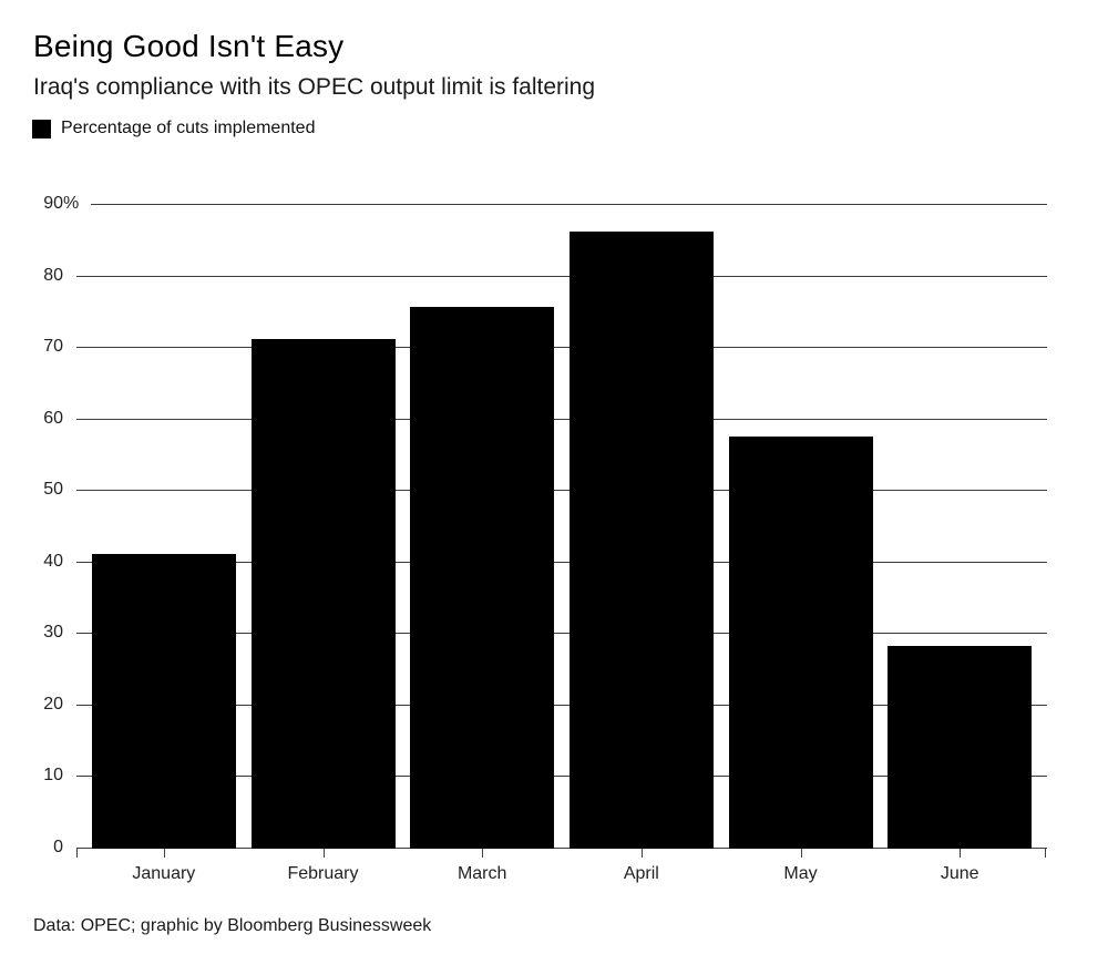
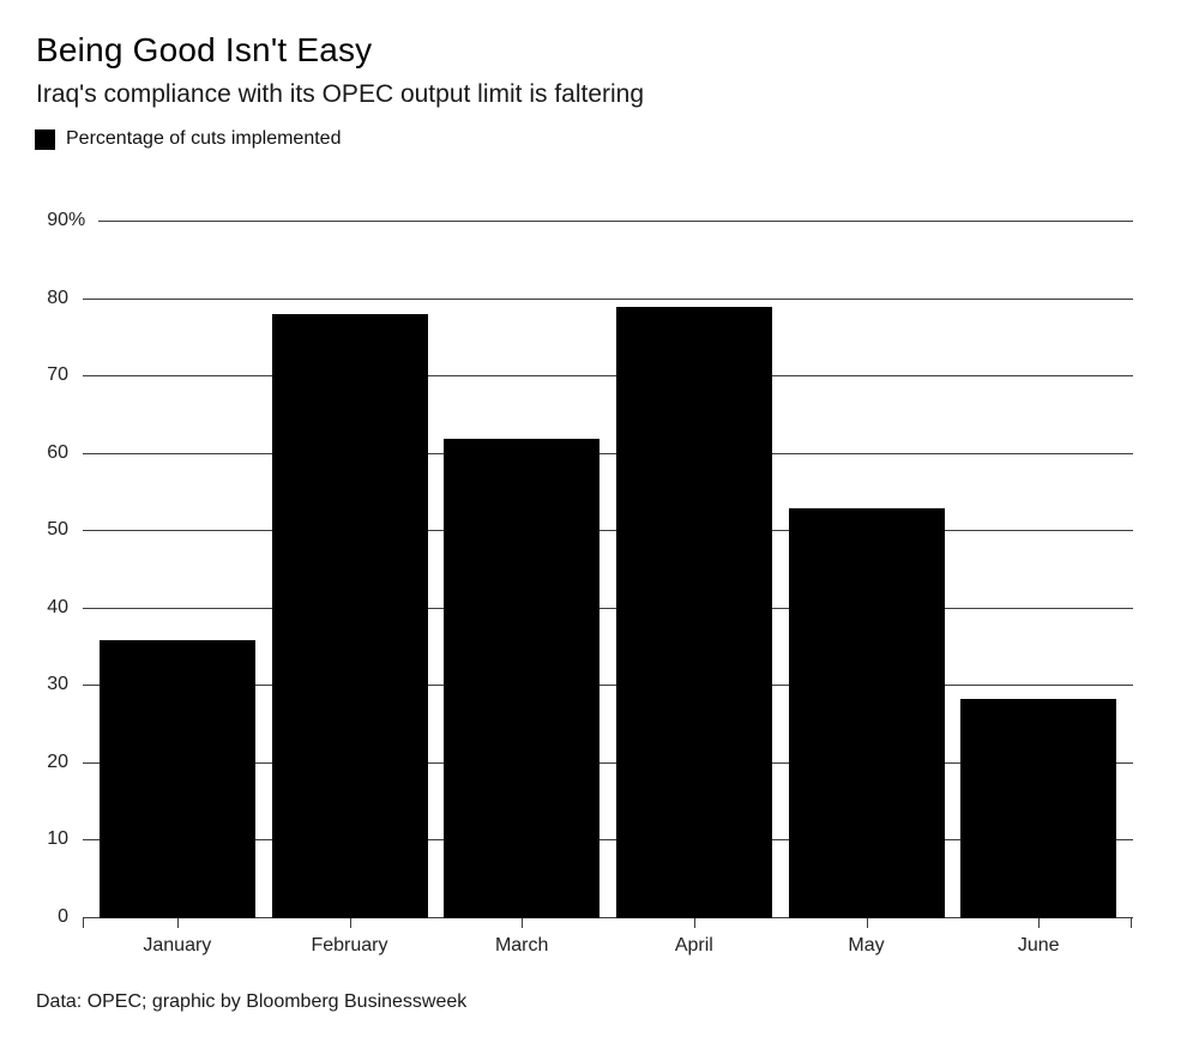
January: 41 -> 36
February: 71 -> 78
March: 76 -> 62
April: 86 -> 79
May: 58 -> 53
